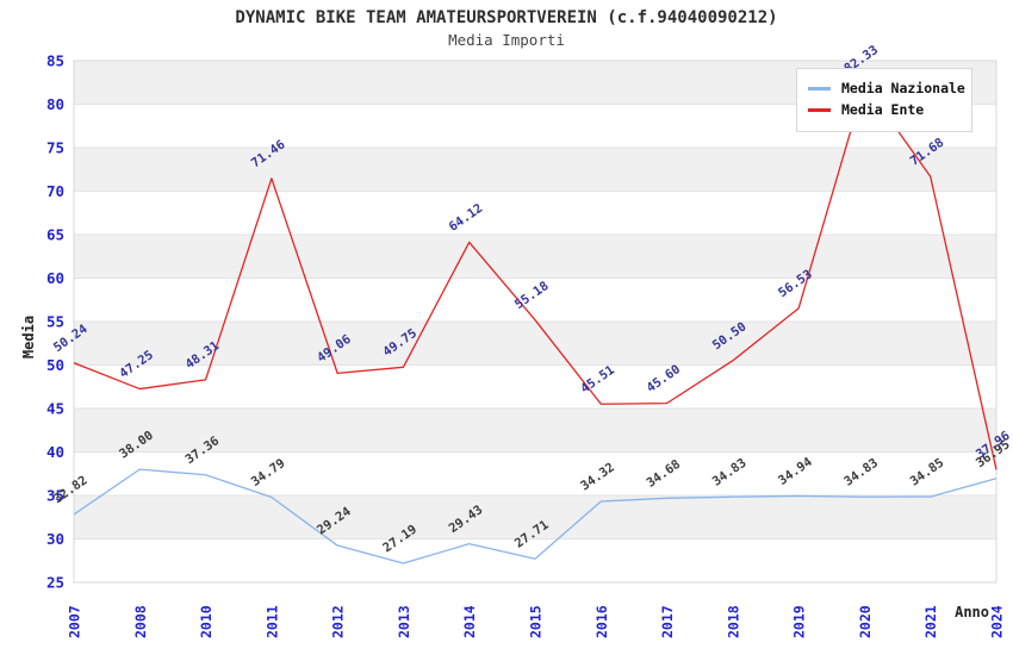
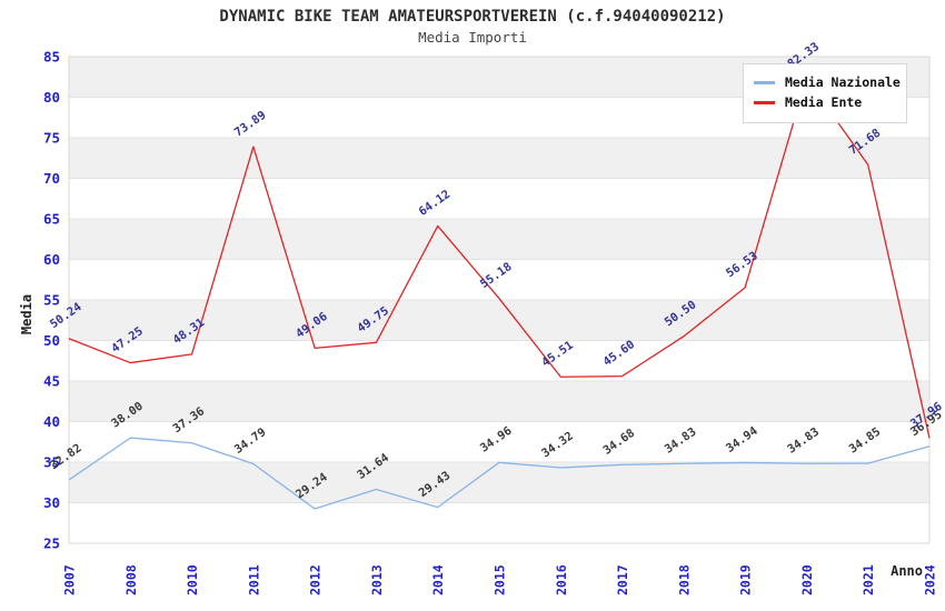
Media Ente/2011: 71.46 -> 73.89
Media Nazionale/2013: 27.19 -> 31.64
Media Nazionale/2015: 27.71 -> 34.96
